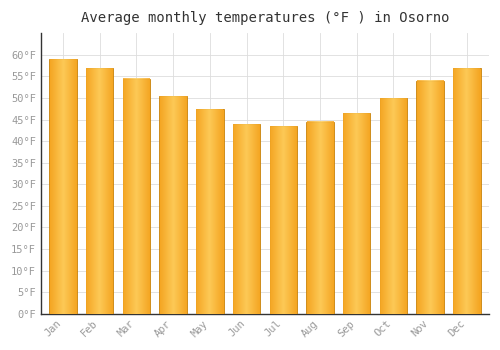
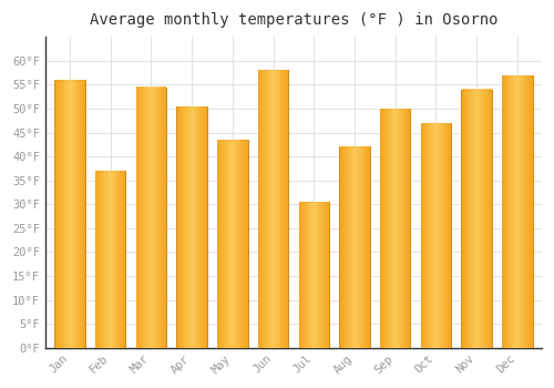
Jan: 59.0°F -> 56.0°F
Feb: 57.0°F -> 37.0°F
May: 47.5°F -> 43.5°F
Jun: 44.0°F -> 58.0°F
Jul: 43.5°F -> 30.5°F
Aug: 44.5°F -> 42.0°F
Sep: 46.5°F -> 50.0°F
Oct: 50.0°F -> 47.0°F
